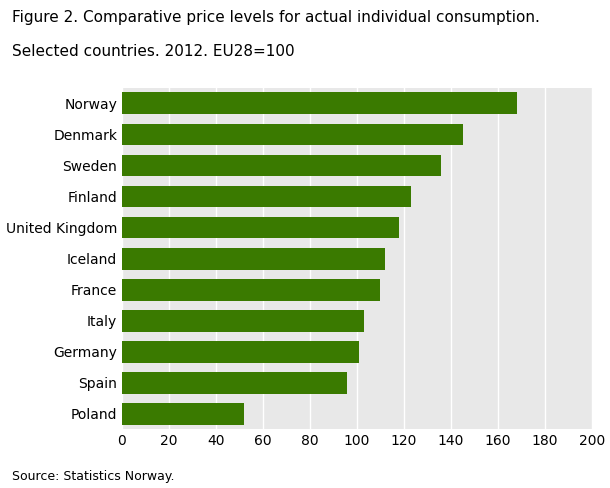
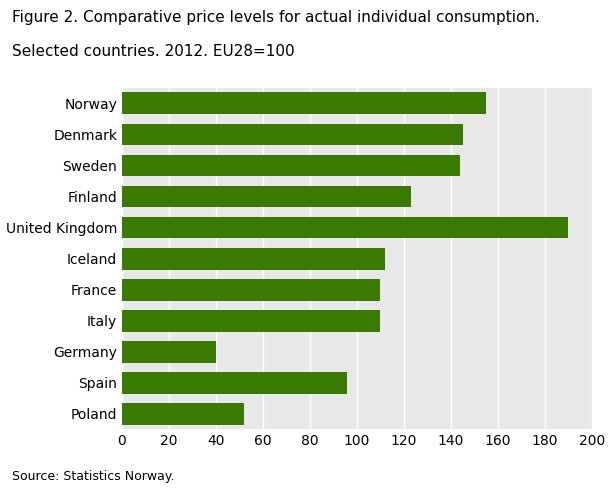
Norway: 168 -> 155
Sweden: 136 -> 144
United Kingdom: 118 -> 190
Italy: 103 -> 110
Germany: 101 -> 40
